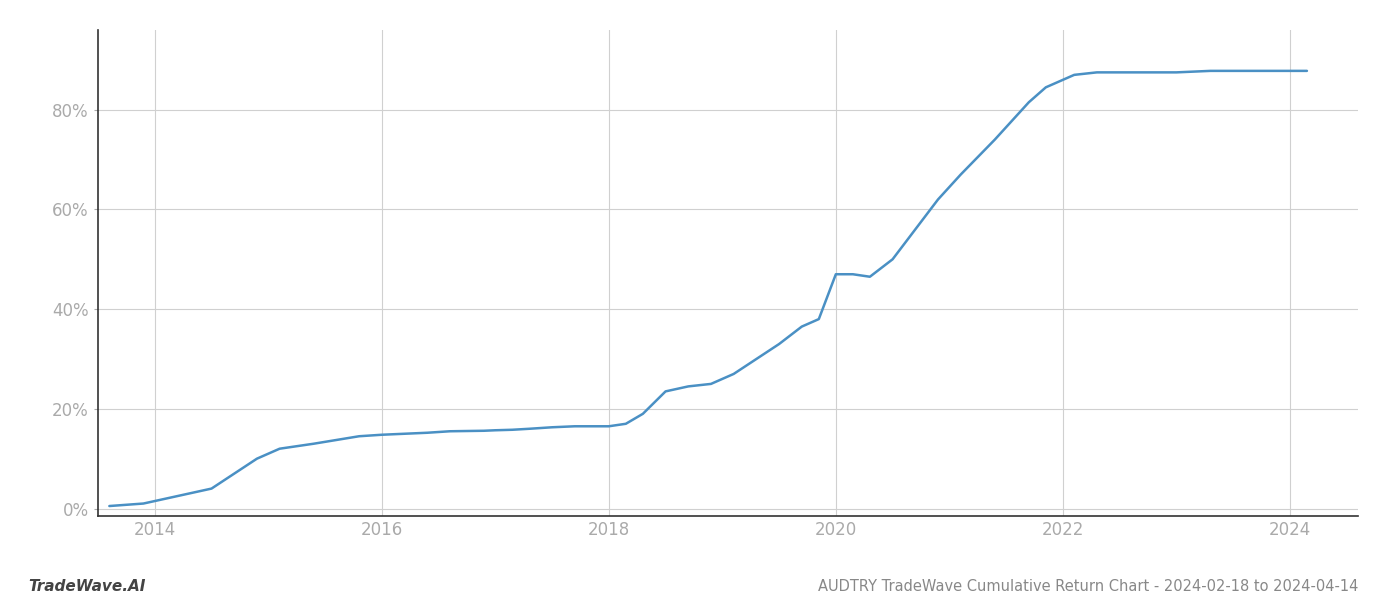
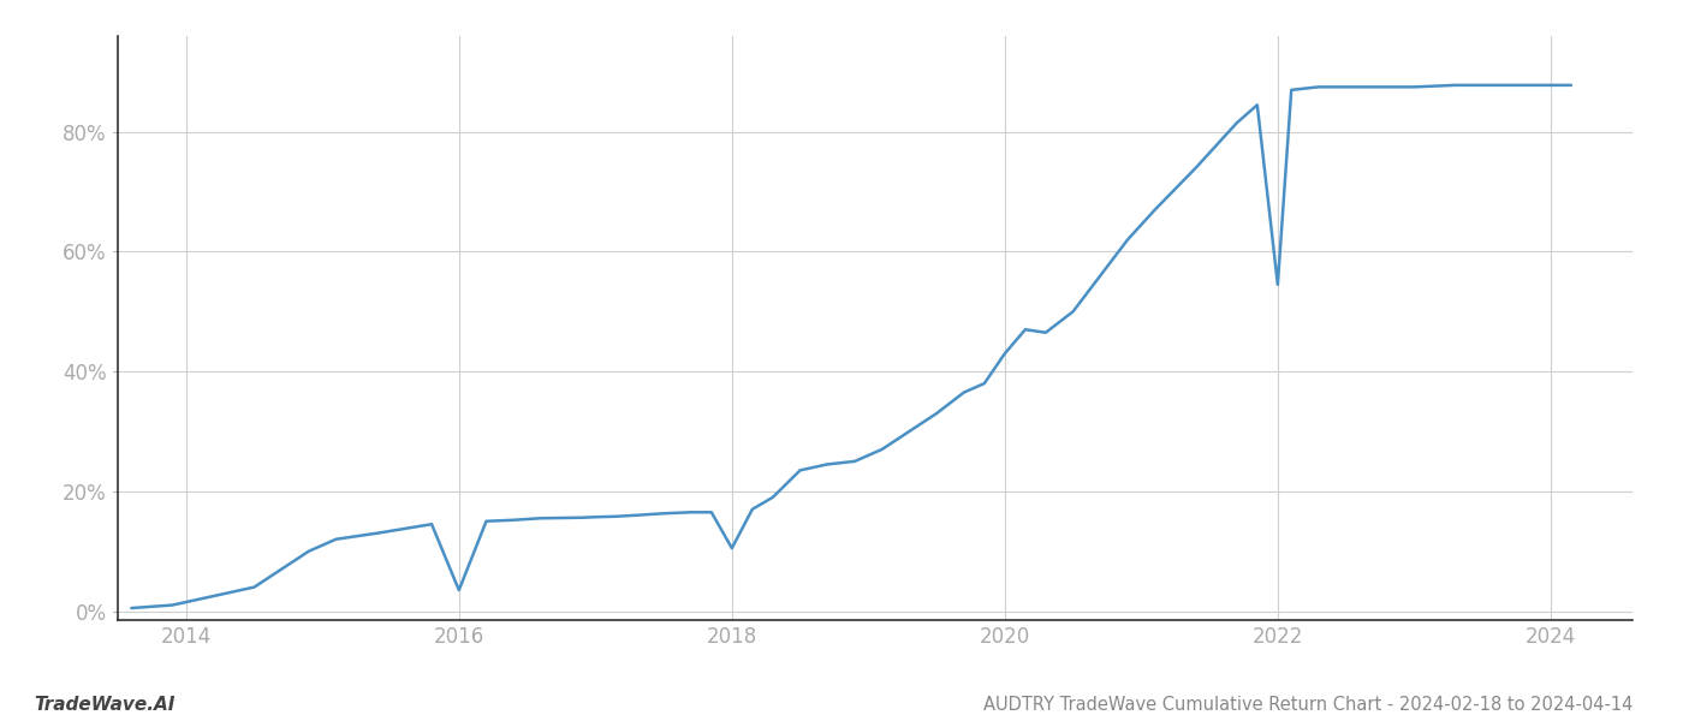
2016: 14.8% -> 3.5%
2018: 16.5% -> 10.5%
2020: 47.0% -> 43.0%
2022: 86.0% -> 54.5%
